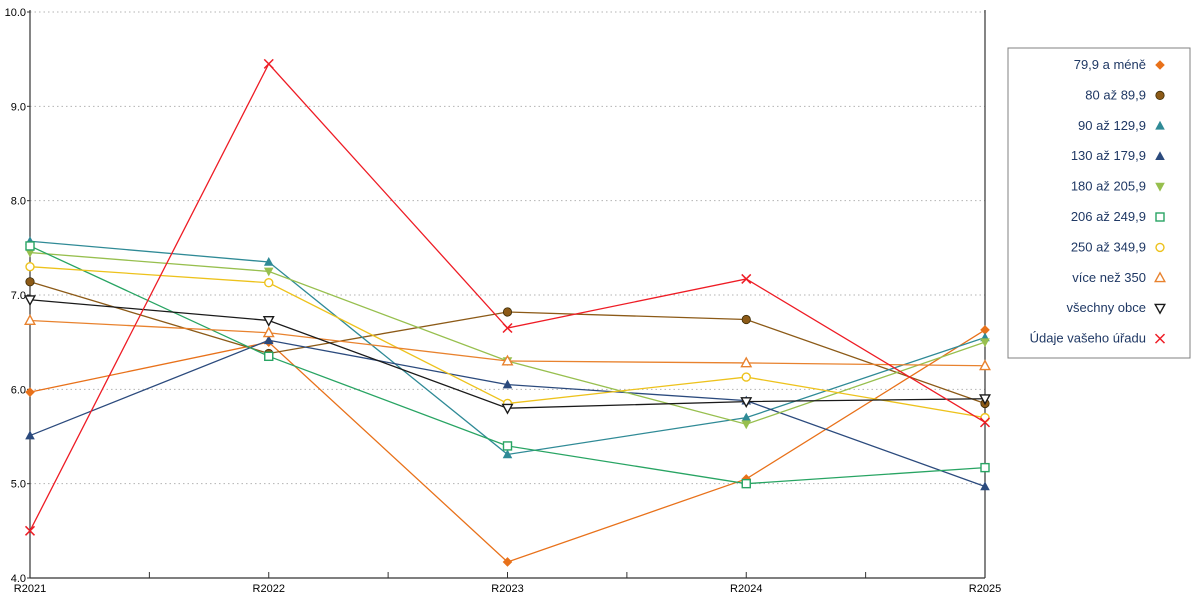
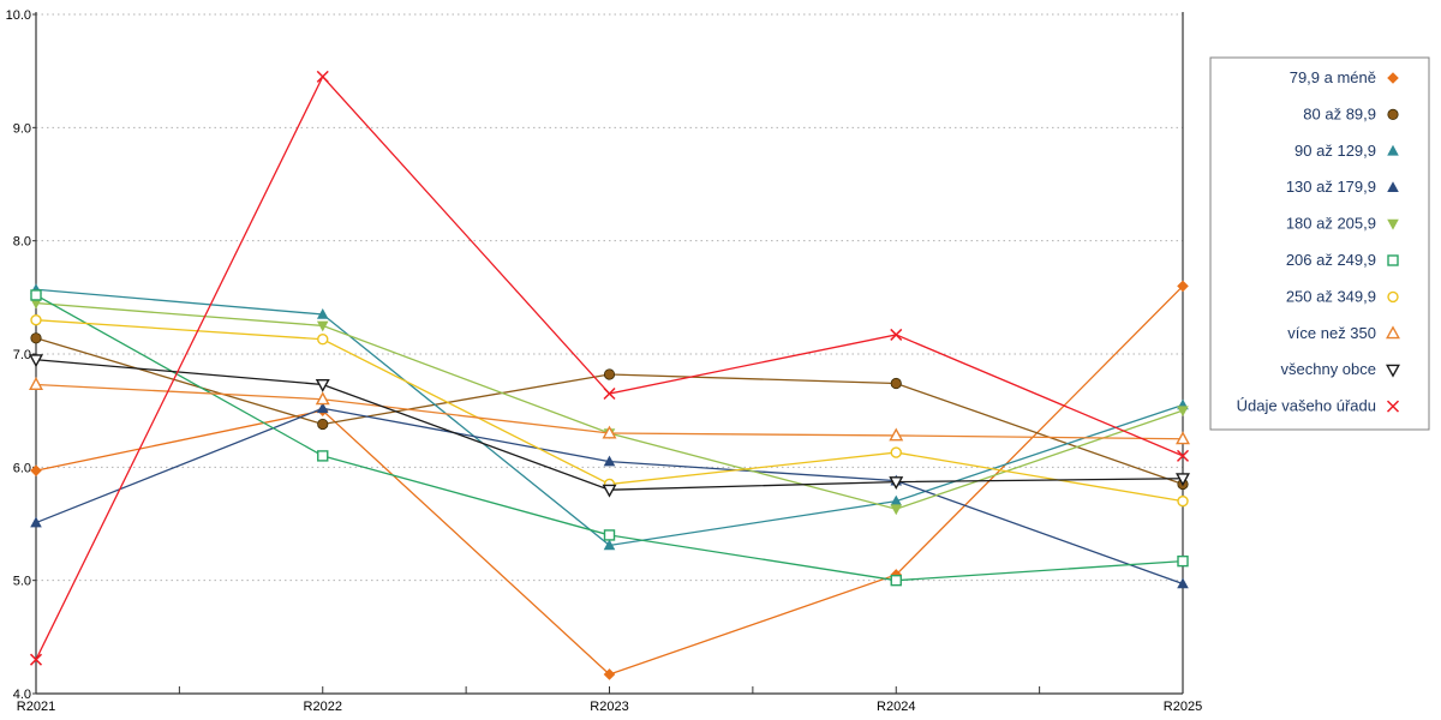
Údaje vašeho úřadu/R2021: 4.5 -> 4.3
206 až 249,9/R2022: 6.3 -> 6.1
79,9 a méně/R2025: 6.6 -> 7.6
Údaje vašeho úřadu/R2025: 5.7 -> 6.1
